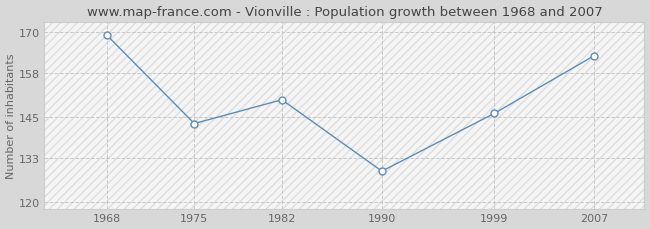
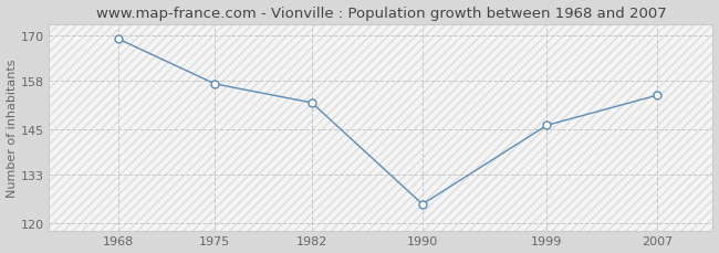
1975: 143 -> 157
1982: 150 -> 152
1990: 129 -> 125
2007: 163 -> 154
